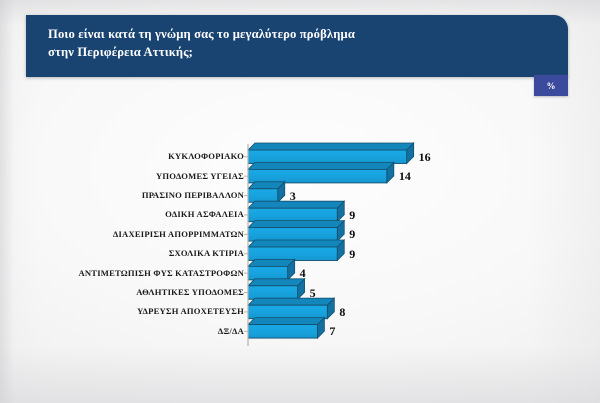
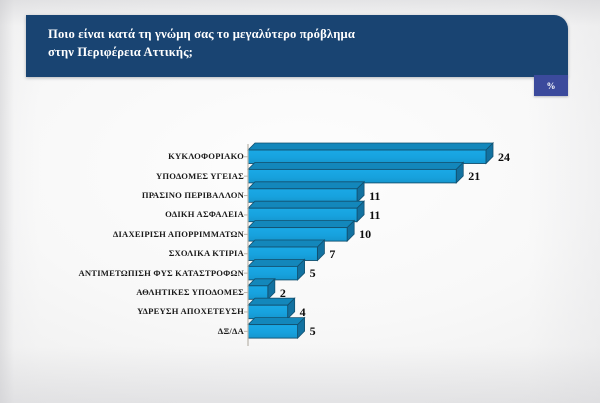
ΚΥΚΛΟΦΟΡΙΑΚΟ: 16 -> 24
ΥΠΟΔΟΜΕΣ ΥΓΕΙΑΣ: 14 -> 21
ΠΡΑΣΙΝΟ ΠΕΡΙΒΑΛΛΟΝ: 3 -> 11
ΟΔΙΚΗ ΑΣΦΑΛΕΙΑ: 9 -> 11
ΔΙΑΧΕΙΡΙΣΗ ΑΠΟΡΡΙΜΜΑΤΩΝ: 9 -> 10
ΣΧΟΛΙΚΑ ΚΤΙΡΙΑ: 9 -> 7
ΑΝΤΙΜΕΤΩΠΙΣΗ ΦΥΣ ΚΑΤΑΣΤΡΟΦΩΝ: 4 -> 5
ΑΘΛΗΤΙΚΕΣ ΥΠΟΔΟΜΕΣ: 5 -> 2
ΥΔΡΕΥΣΗ ΑΠΟΧΕΤΕΥΣΗ: 8 -> 4
ΔΞ/ΔΑ: 7 -> 5
